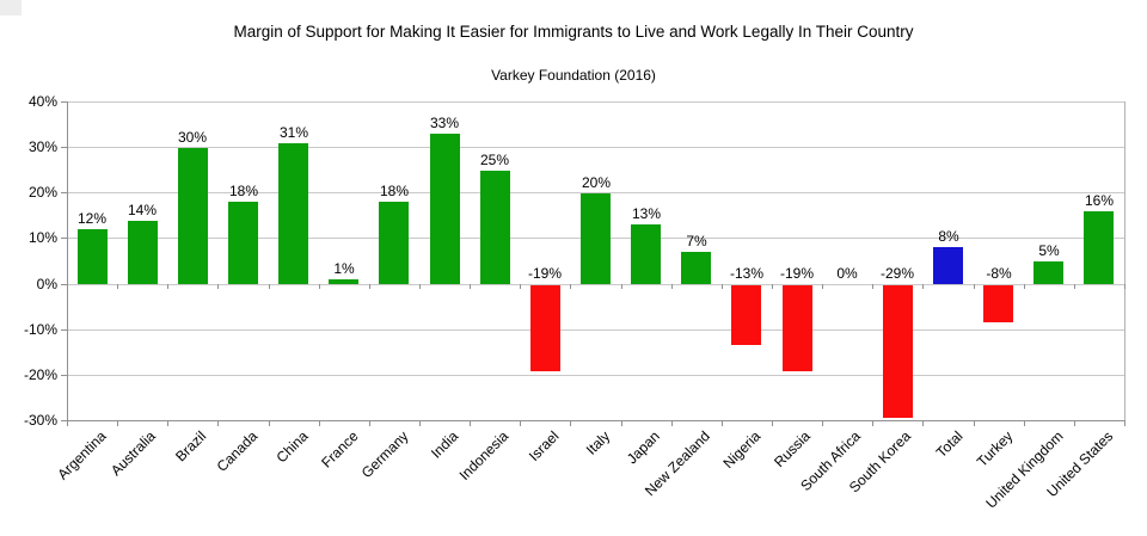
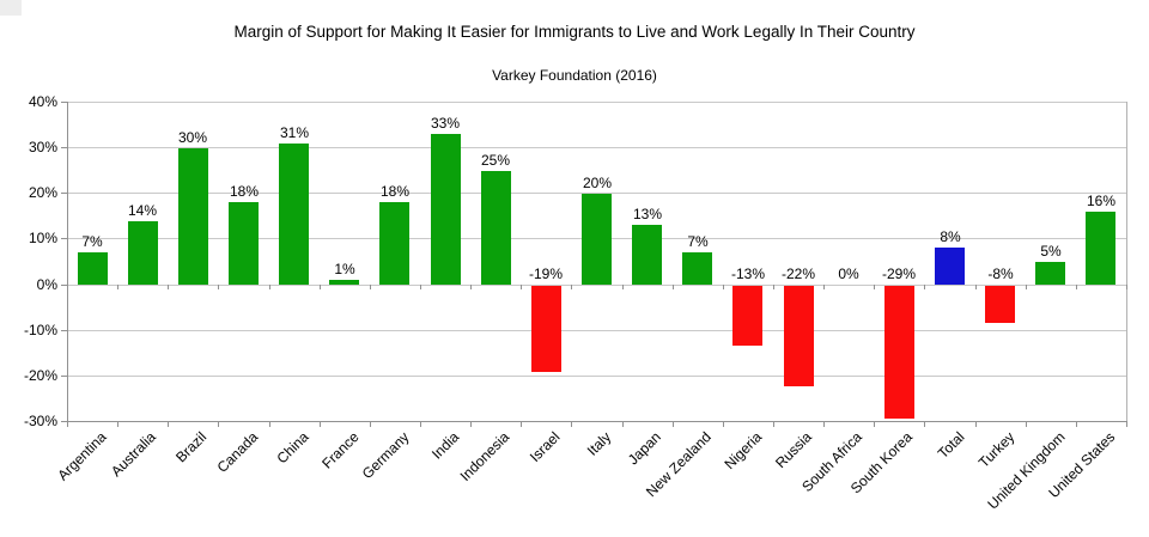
Argentina: 12% -> 7%
Russia: -19% -> -22%
